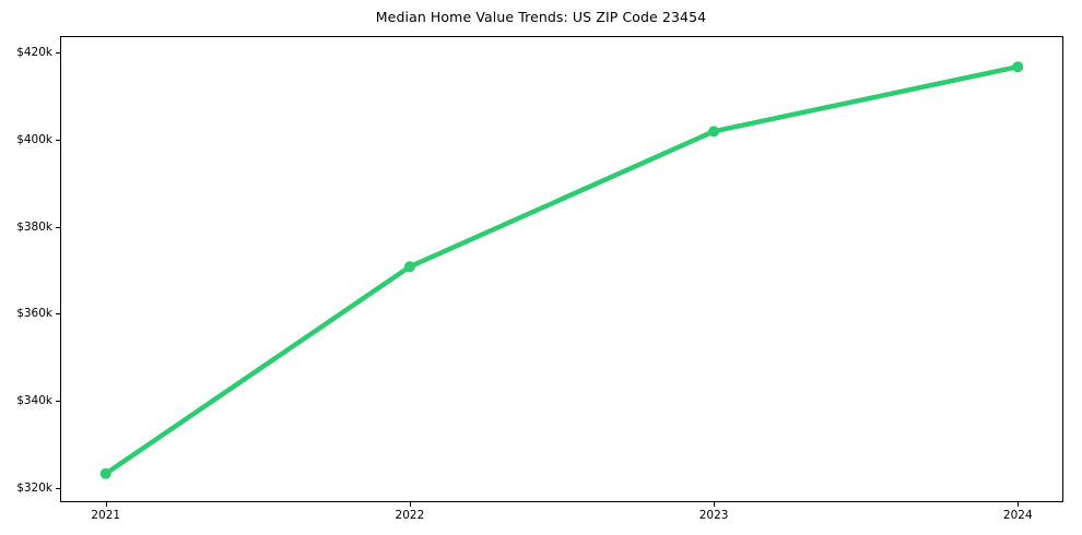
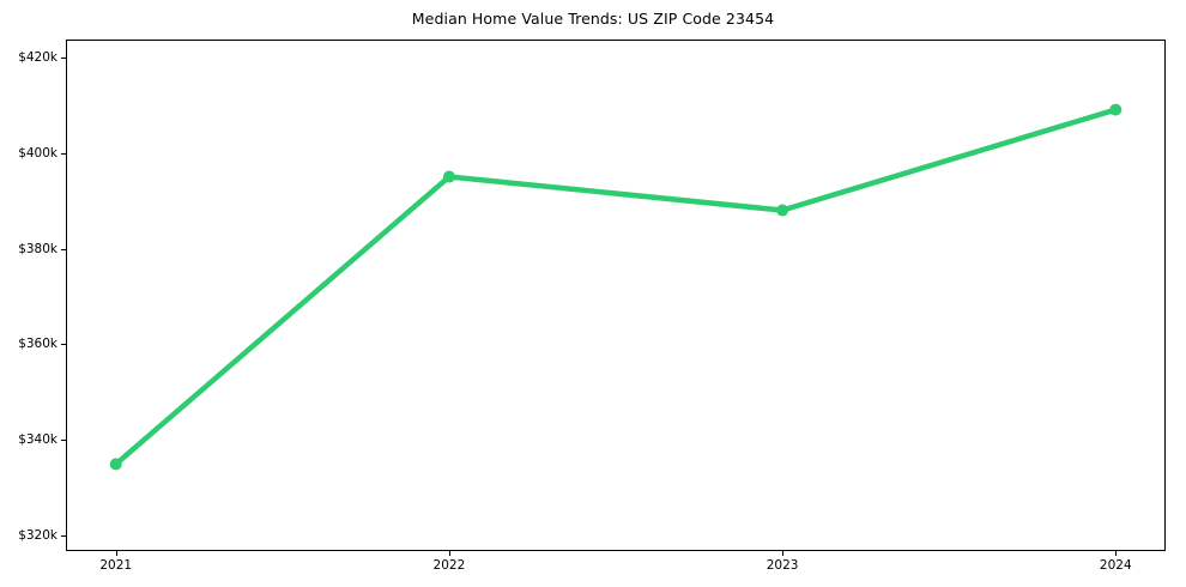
2021: $323k -> $335k
2022: $371k -> $395k
2023: $402k -> $388k
2024: $417k -> $409k
